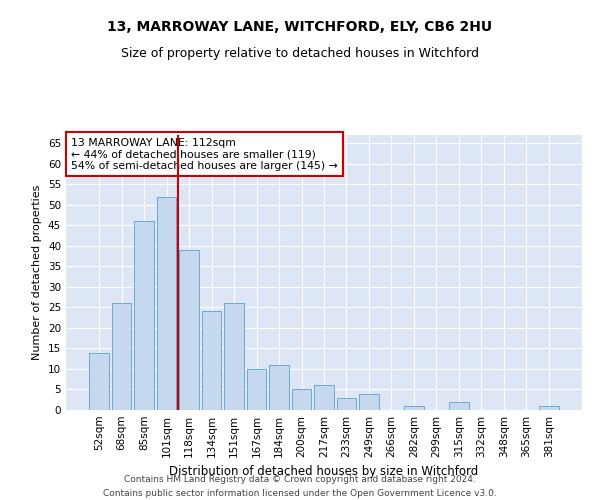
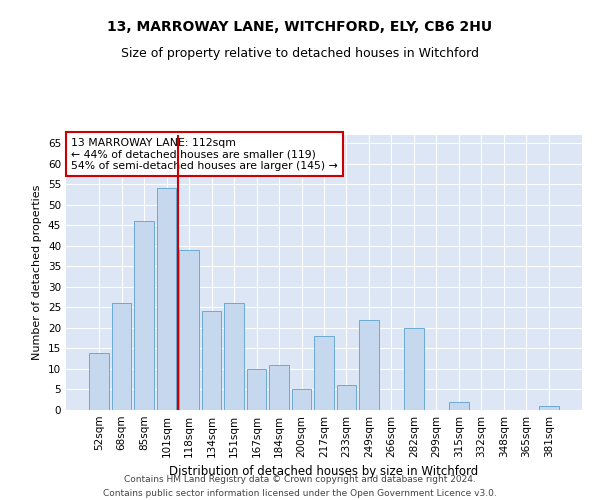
101sqm: 52 -> 54
217sqm: 6 -> 18
233sqm: 3 -> 6
249sqm: 4 -> 22
282sqm: 1 -> 20
